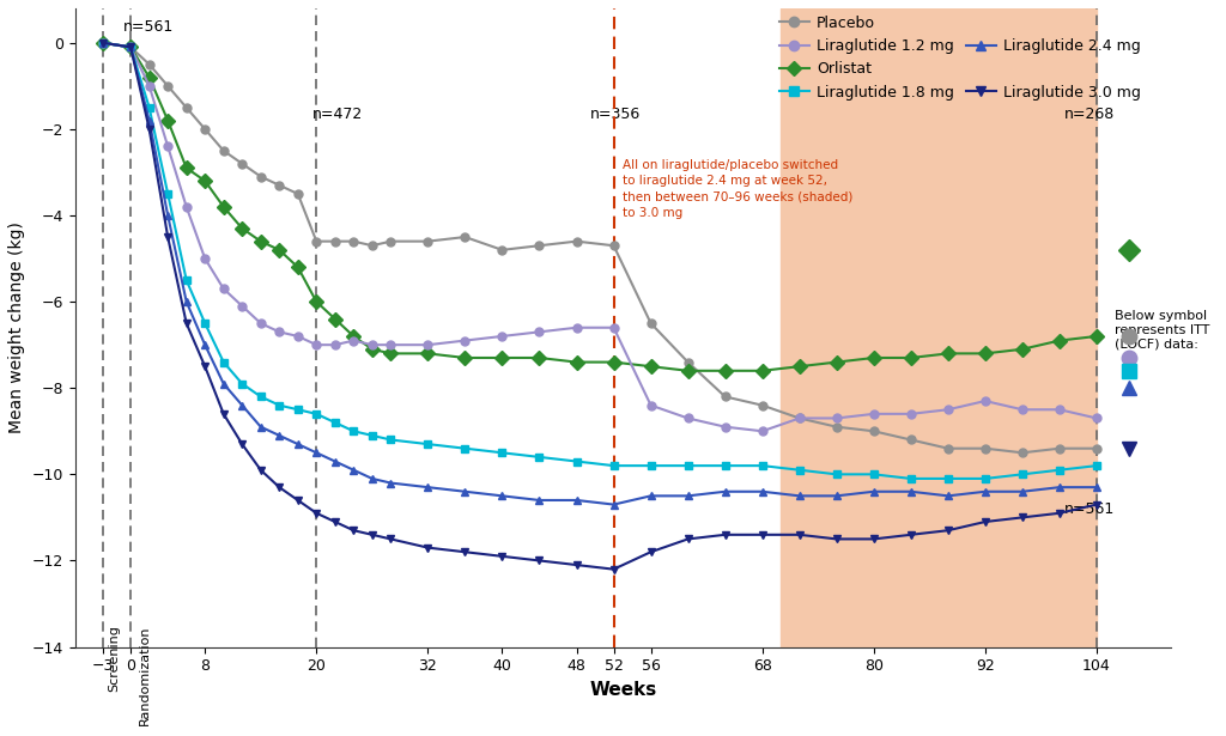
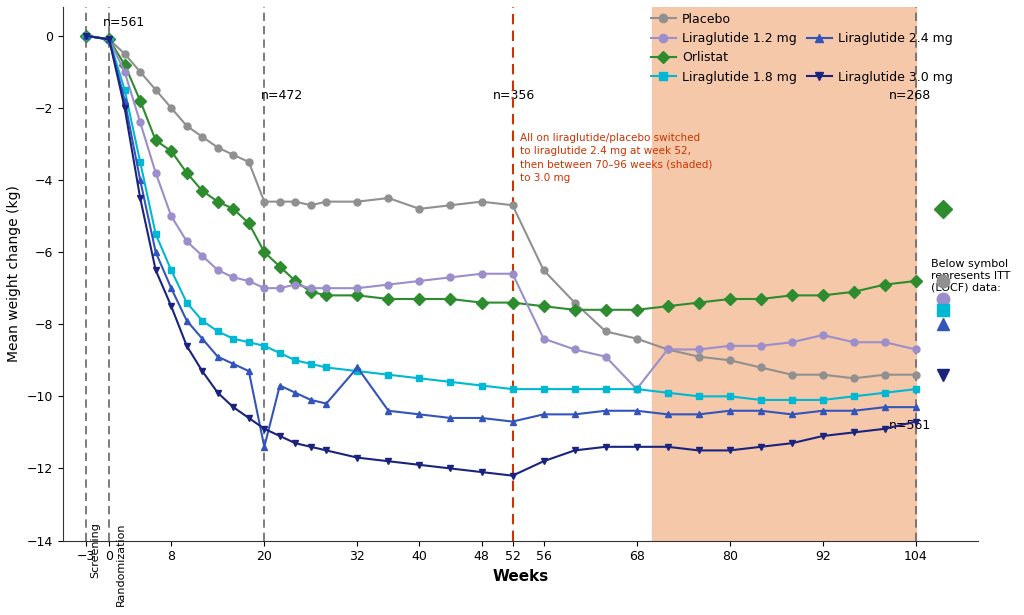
Liraglutide 2.4 mg/20: -9.5 -> -11.4
Liraglutide 2.4 mg/32: -10.3 -> -9.2
Liraglutide 1.2 mg/68: -9.0 -> -9.8
